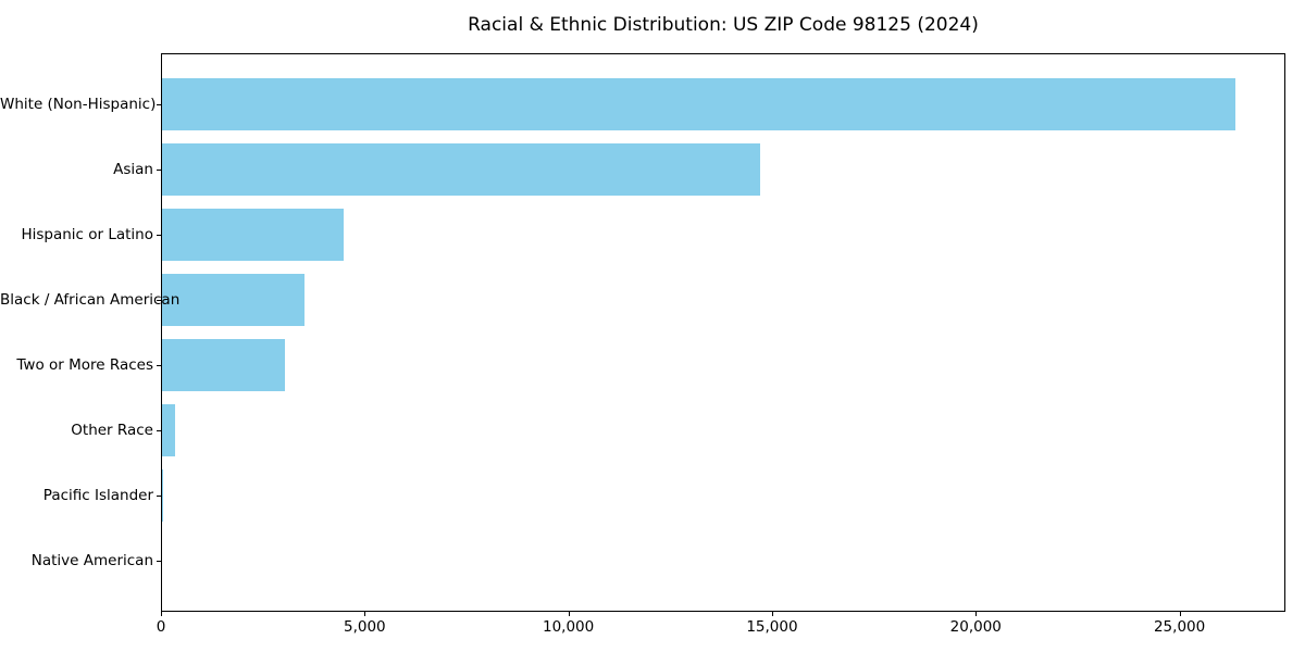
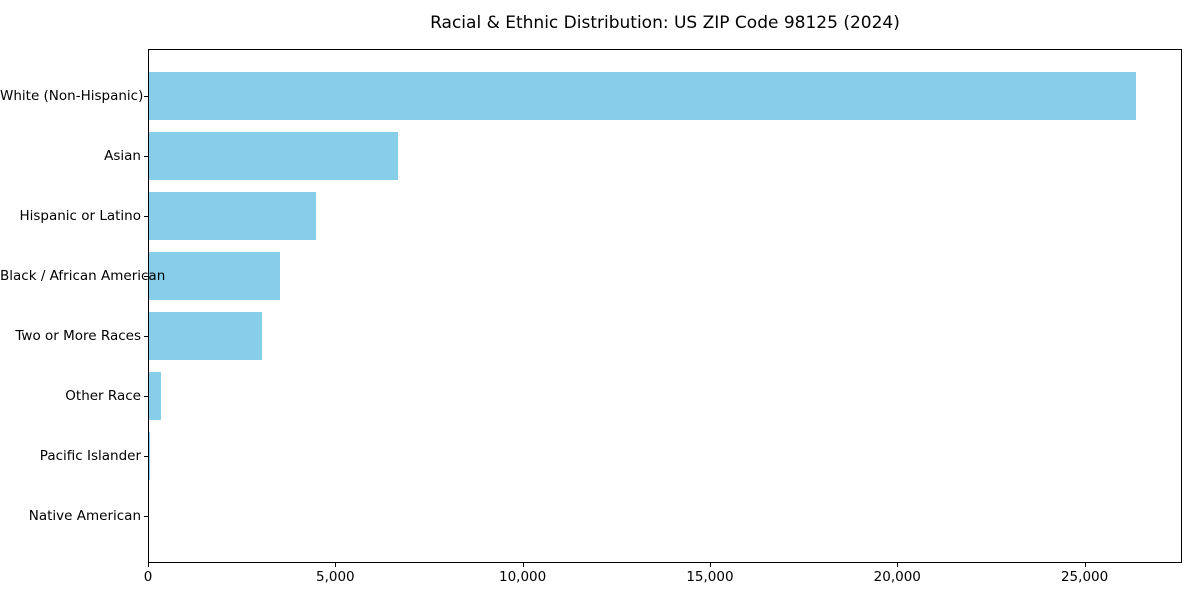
Asian: 14700 -> 6700
